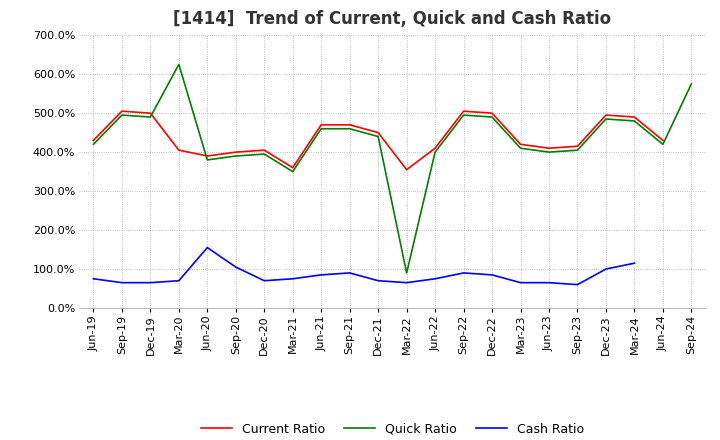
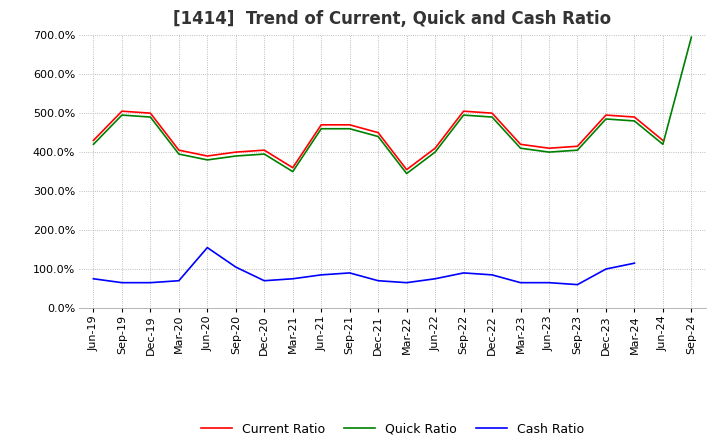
Quick Ratio/Mar-20: 625% -> 395%
Quick Ratio/Mar-22: 90% -> 345%
Quick Ratio/Sep-24: 575% -> 695%
